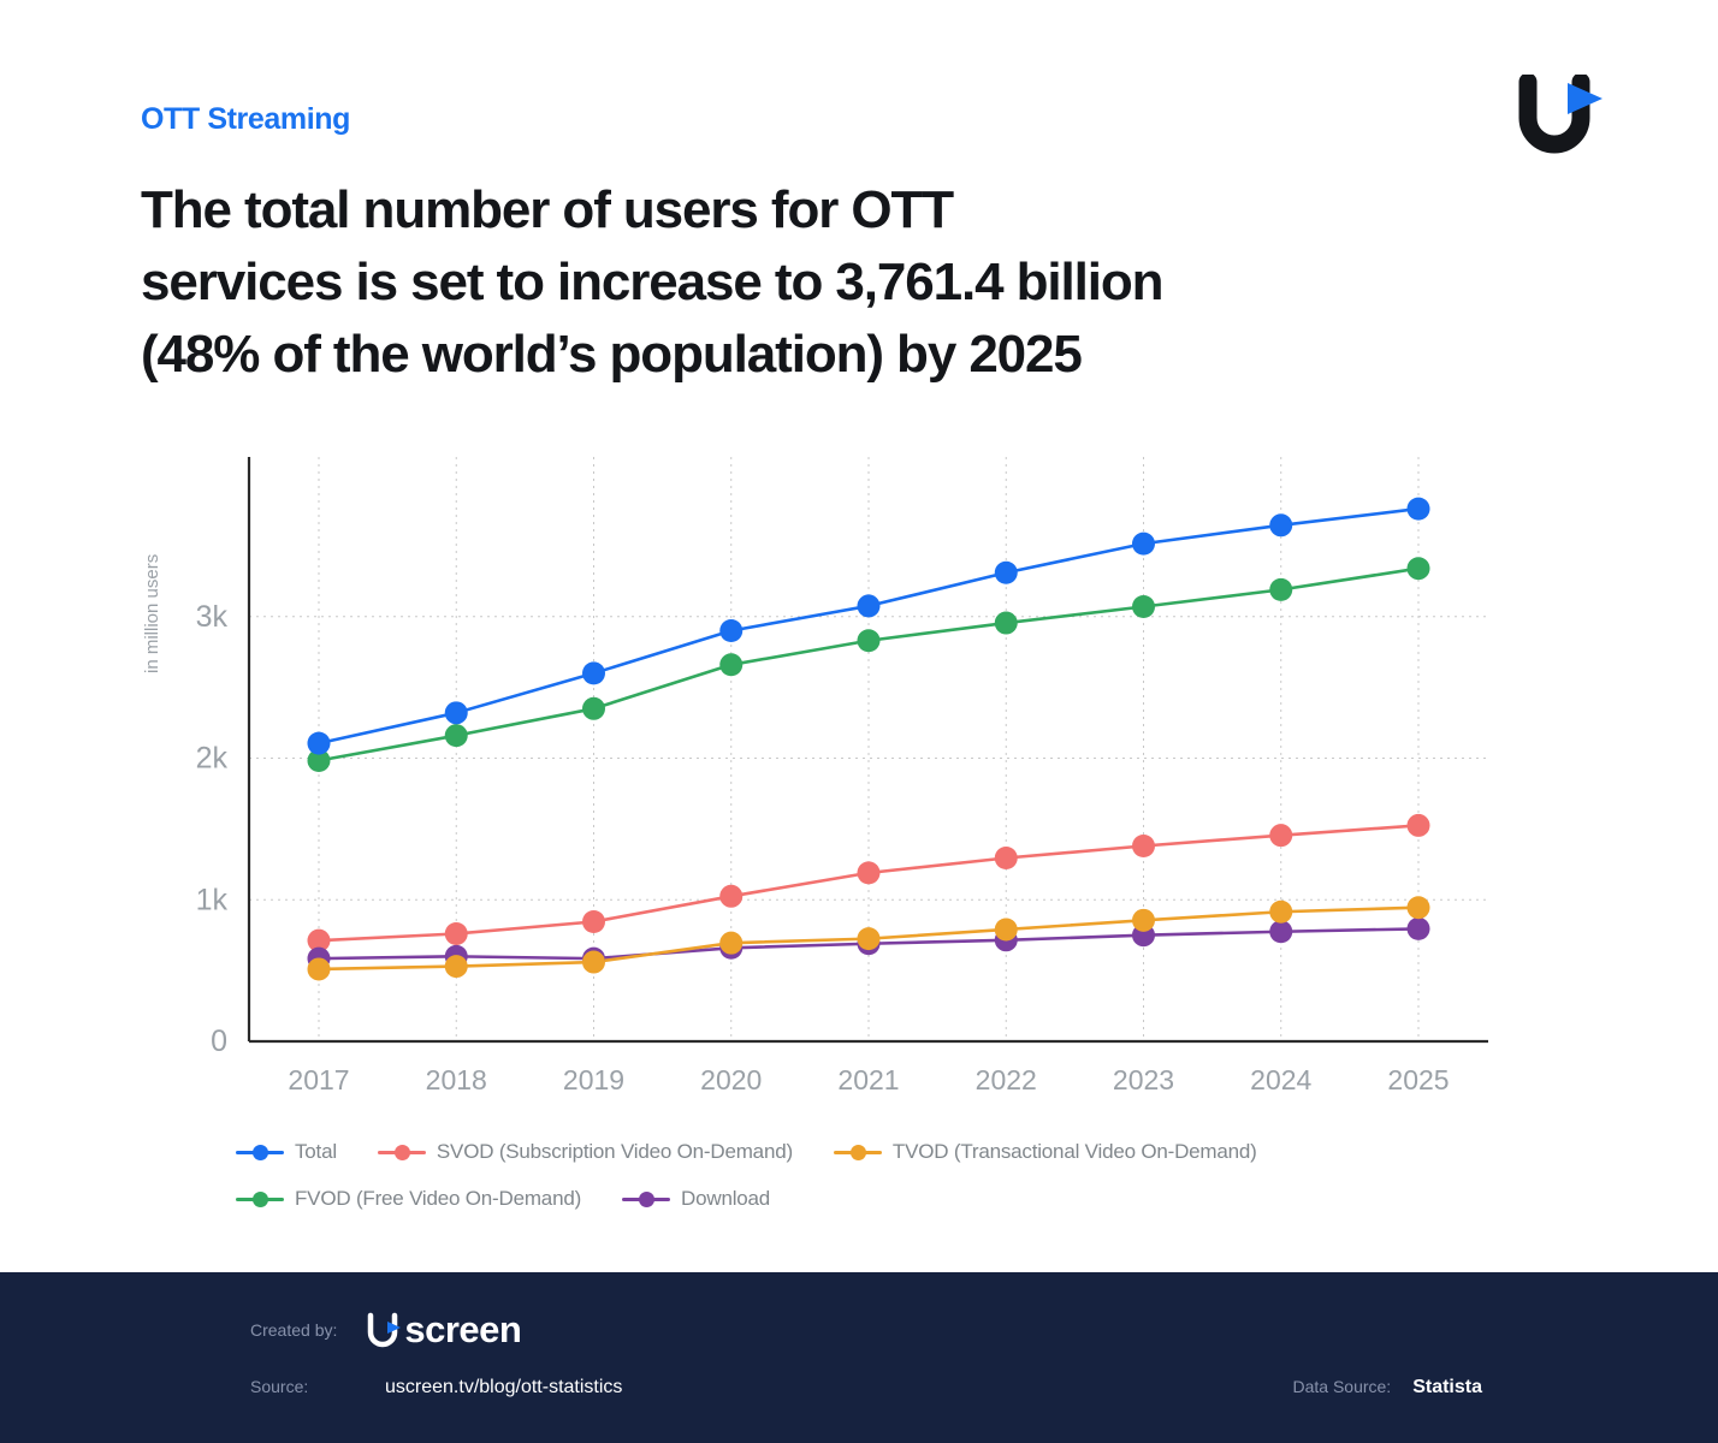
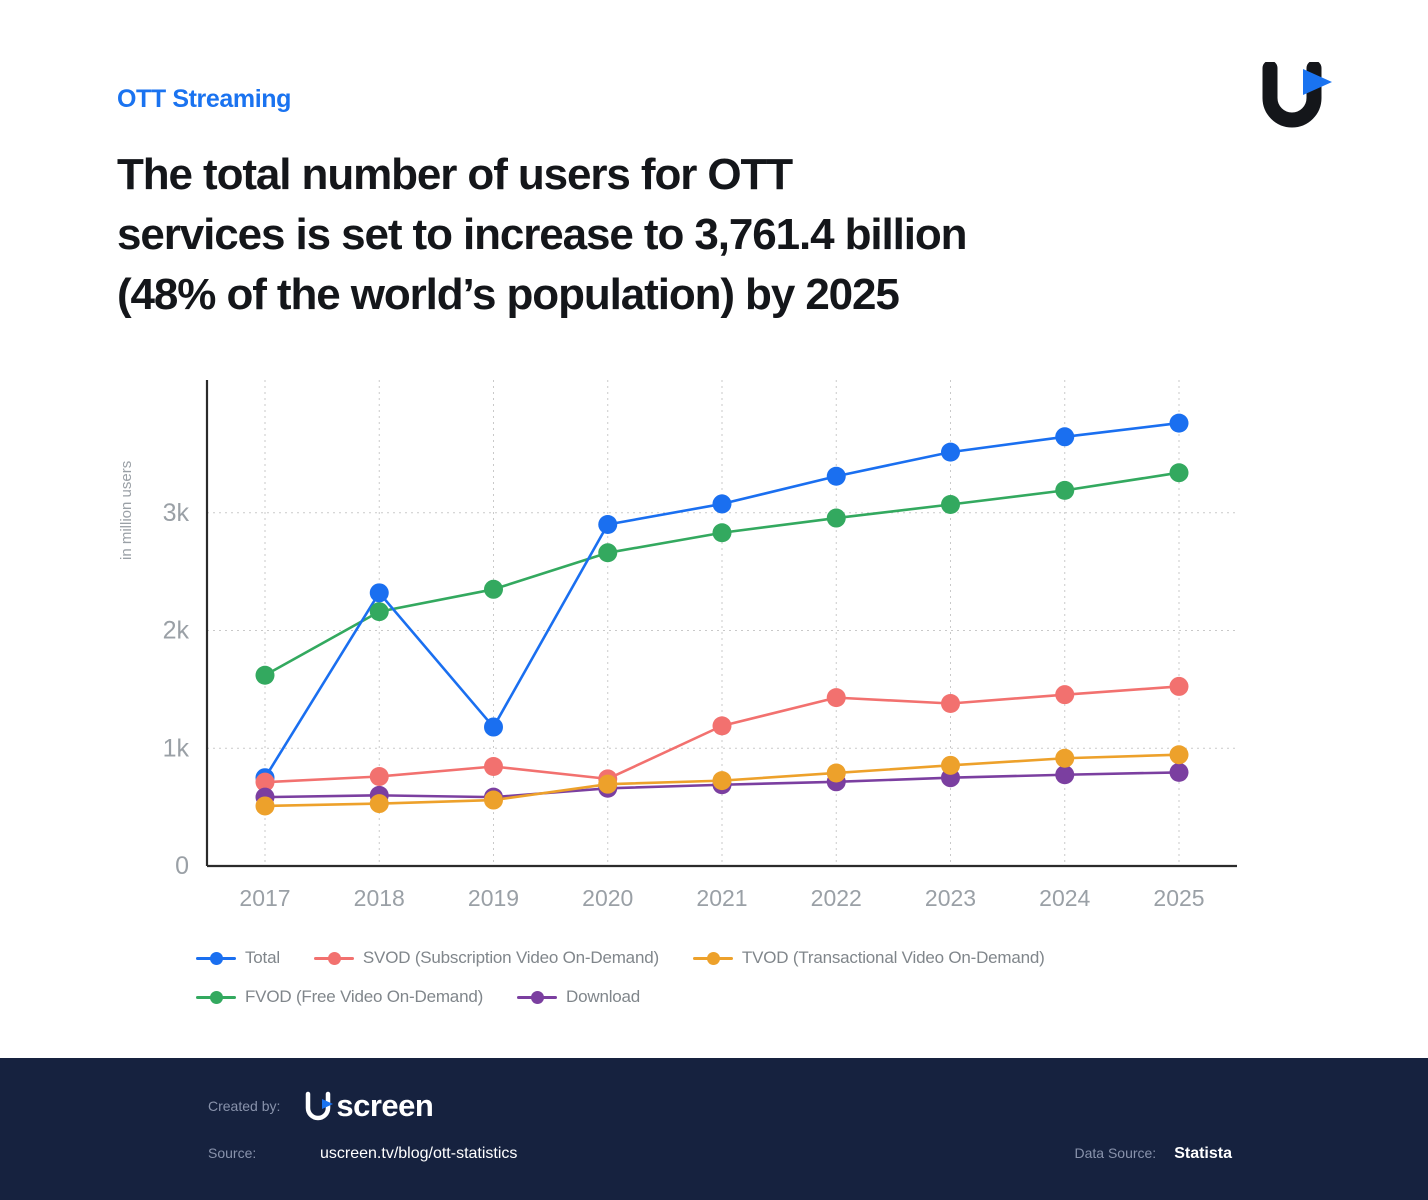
Total/2017: 2.10k -> 0.75k
FVOD (Free Video On-Demand)/2017: 1.98k -> 1.62k
Total/2019: 2.60k -> 1.18k
SVOD (Subscription Video On-Demand)/2020: 1.02k -> 0.74k
SVOD (Subscription Video On-Demand)/2022: 1.30k -> 1.43k
